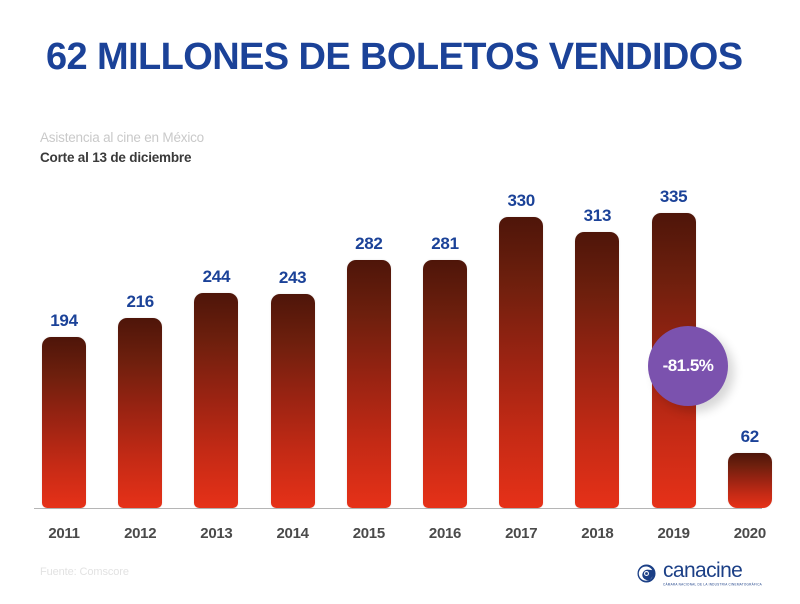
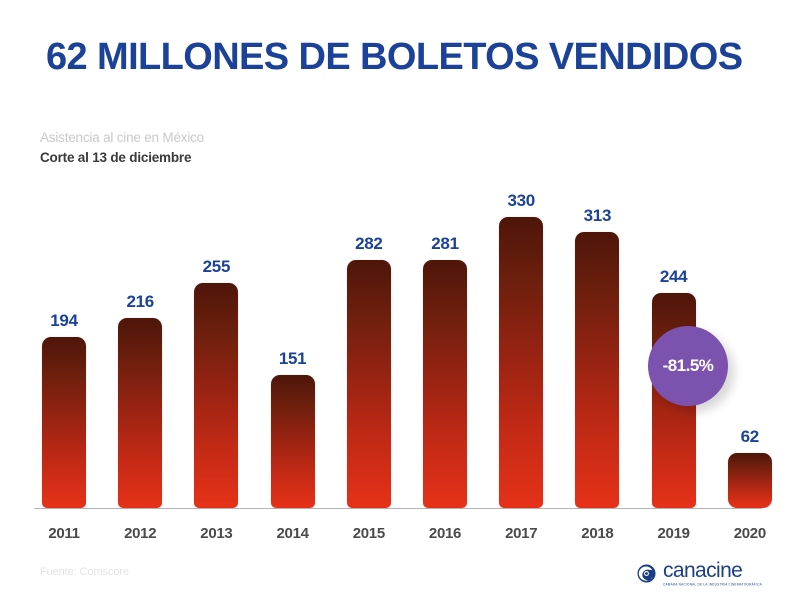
2013: 244 -> 255
2014: 243 -> 151
2019: 335 -> 244
